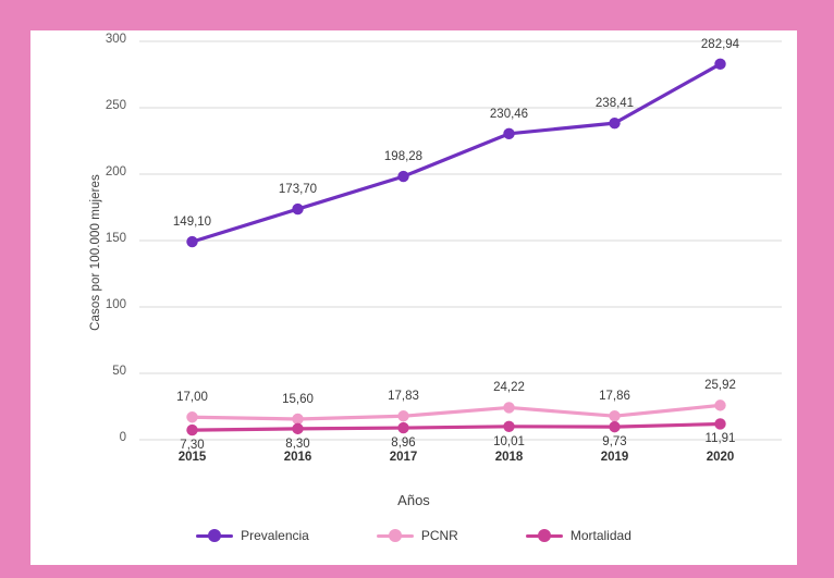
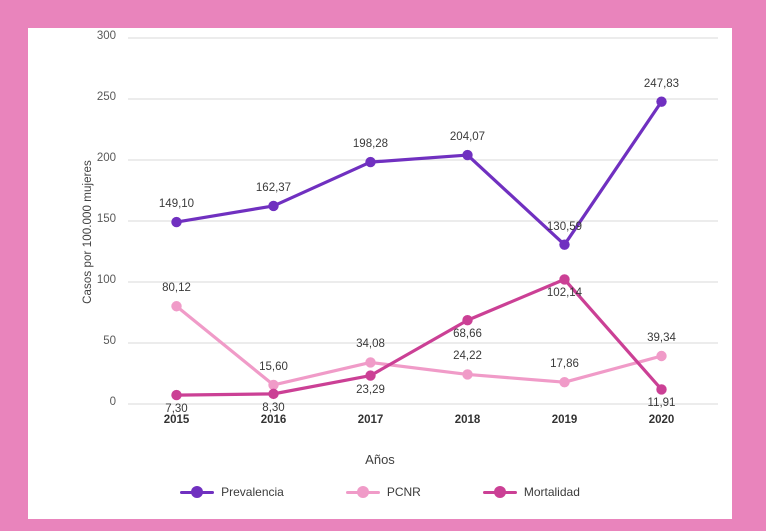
PCNR/2015: 17,00 -> 80,12
Prevalencia/2016: 173,70 -> 162,37
PCNR/2017: 17,83 -> 34,08
Mortalidad/2017: 8,96 -> 23,29
Prevalencia/2018: 230,46 -> 204,07
Mortalidad/2018: 10,01 -> 68,66
Prevalencia/2019: 238,41 -> 130,59
Mortalidad/2019: 9,73 -> 102,14
Prevalencia/2020: 282,94 -> 247,83
PCNR/2020: 25,92 -> 39,34
